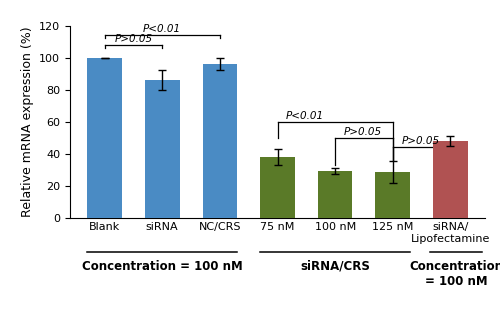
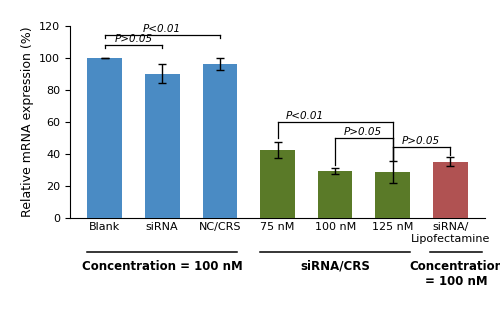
siRNA: 86 -> 90
75 nM: 38 -> 42
siRNA/ Lipofectamine: 48 -> 35
